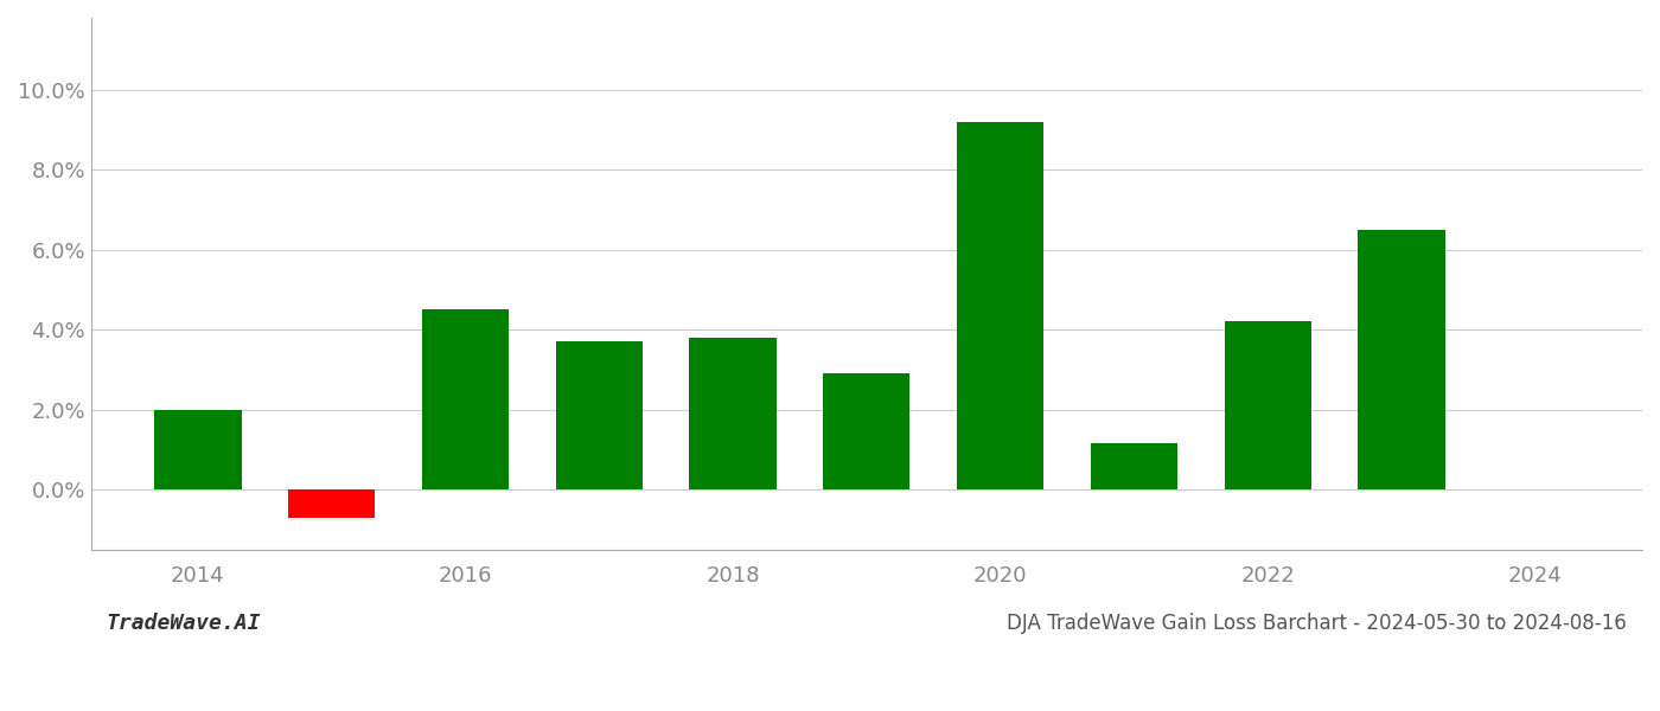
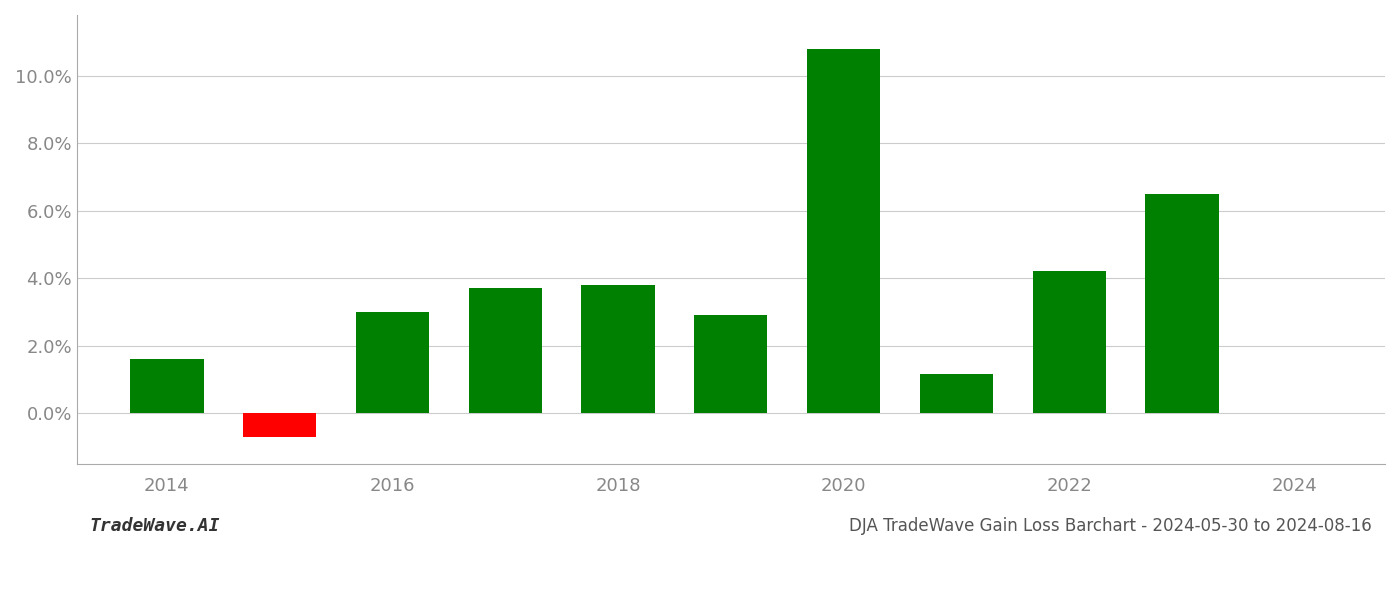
2014: 2.00% -> 1.60%
2016: 4.50% -> 3.00%
2020: 9.20% -> 10.80%
